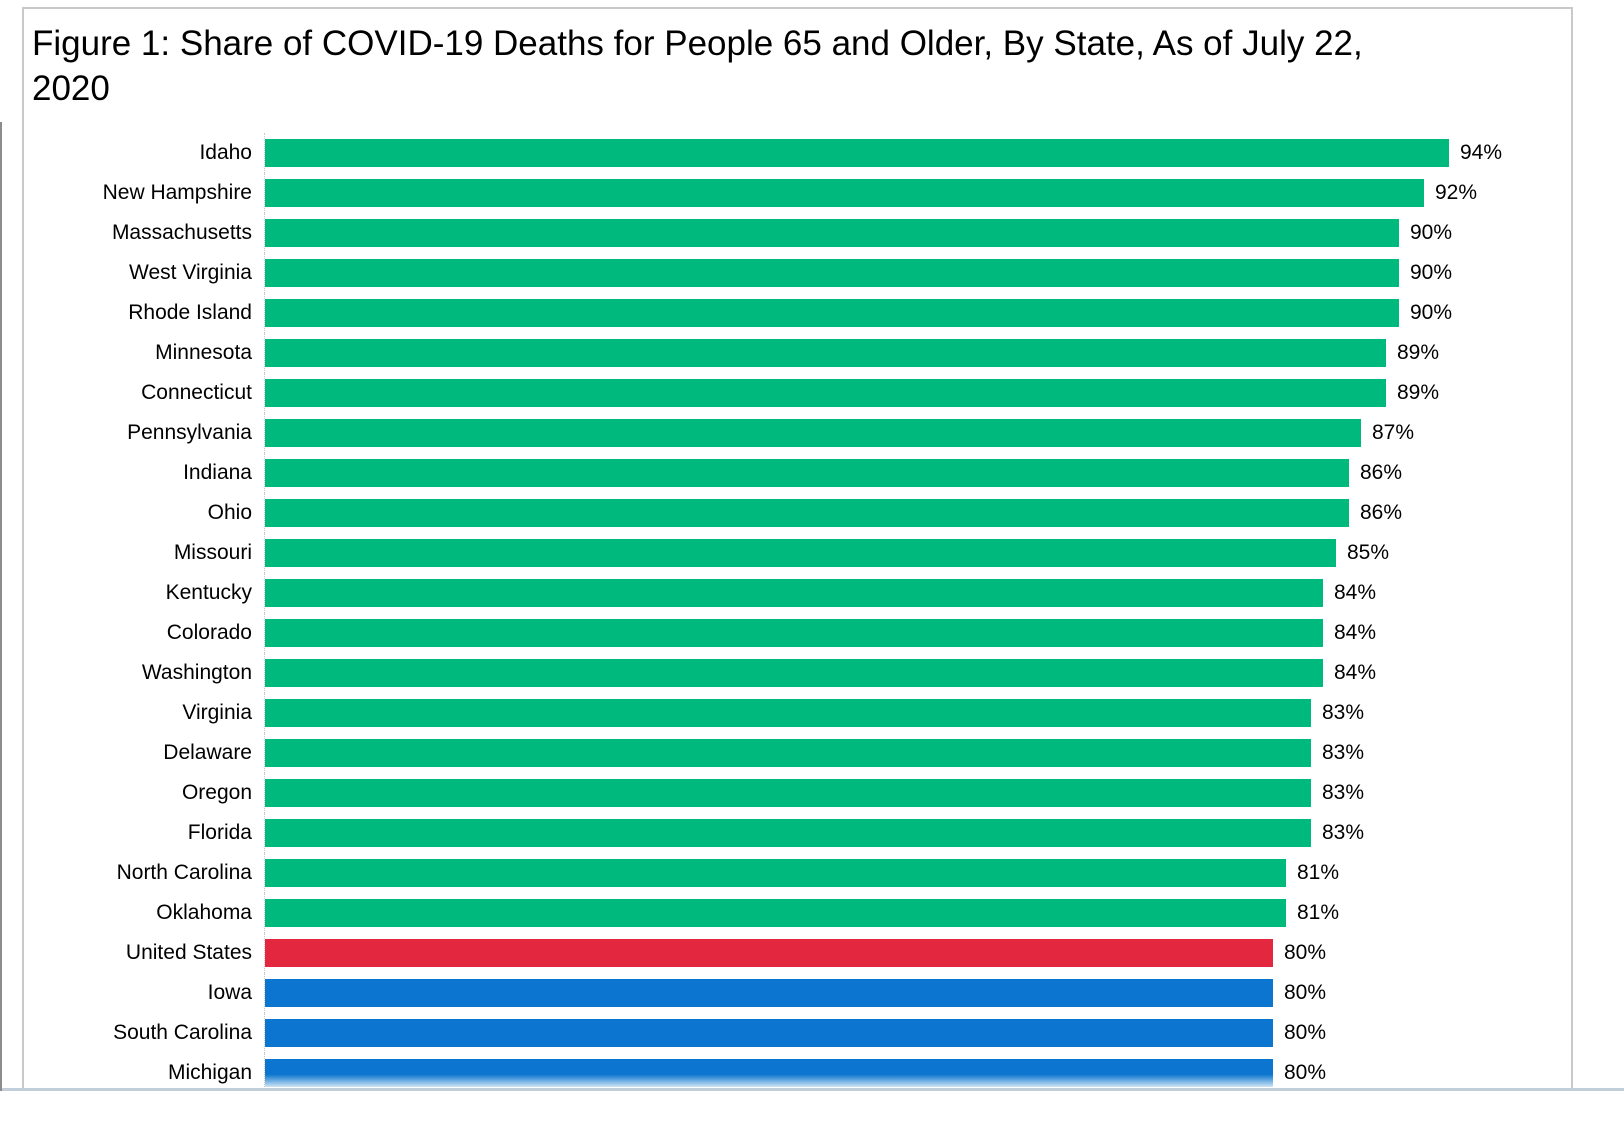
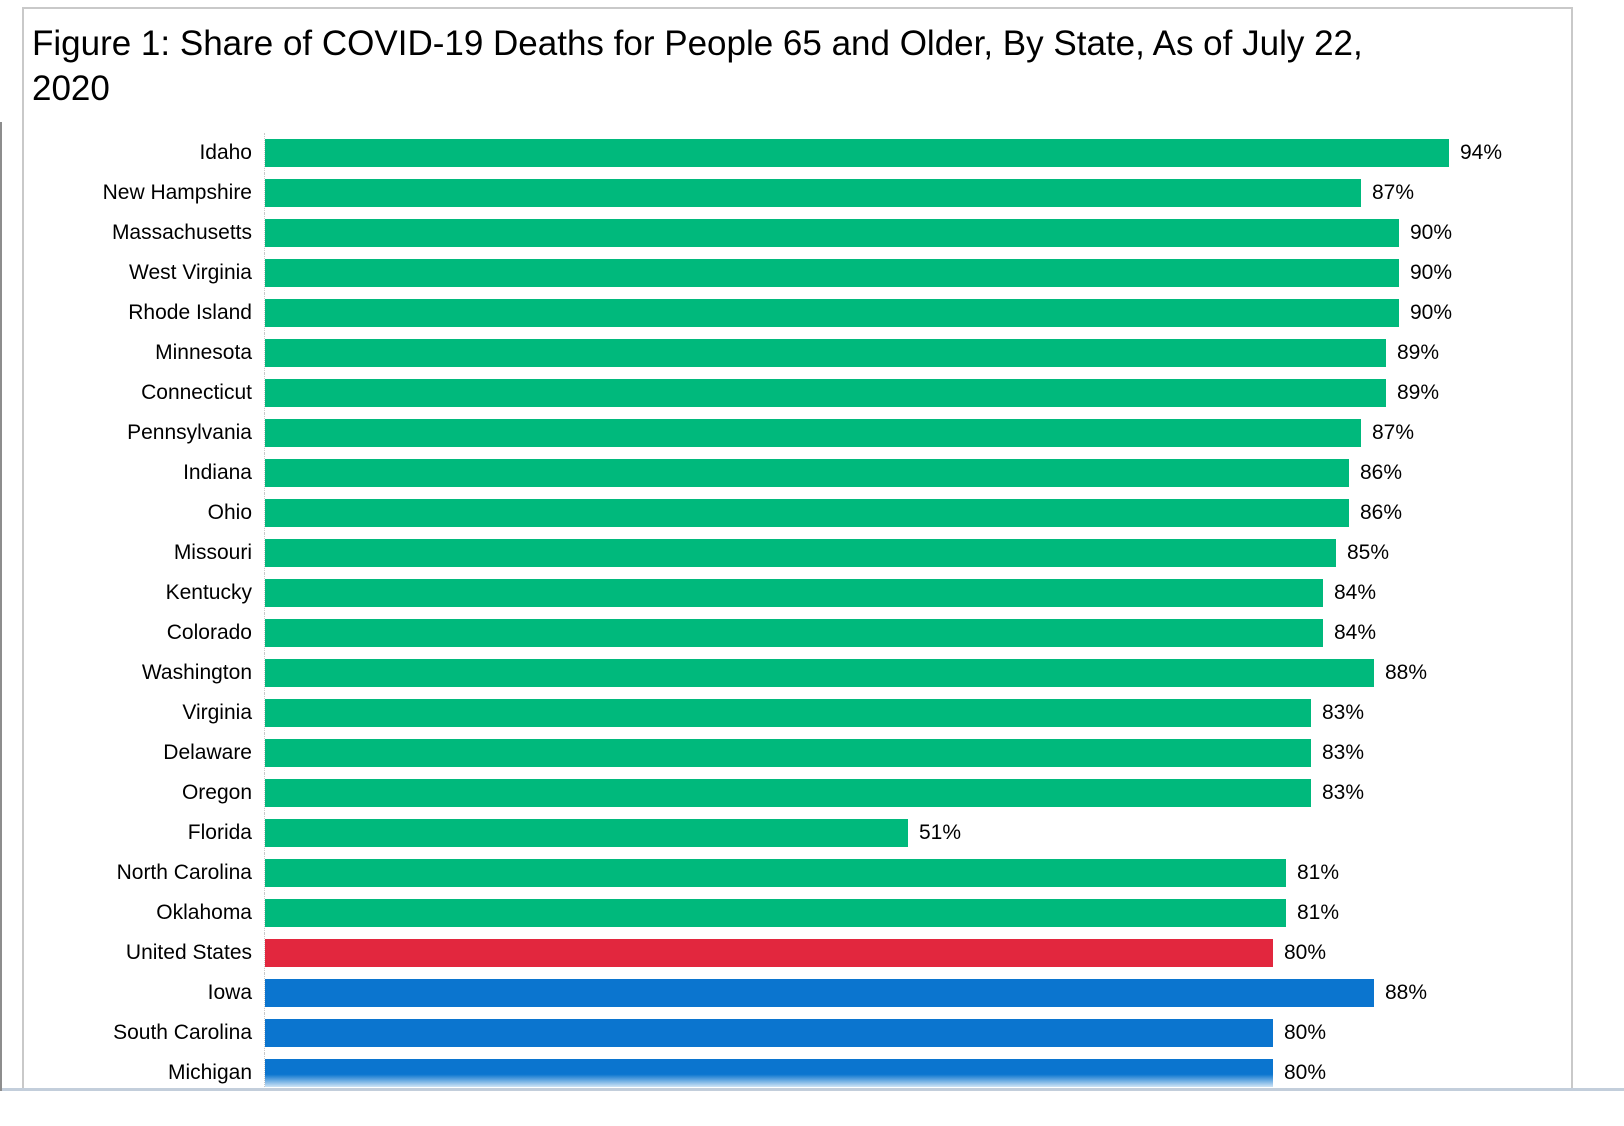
New Hampshire: 92% -> 87%
Washington: 84% -> 88%
Florida: 83% -> 51%
Iowa: 80% -> 88%
